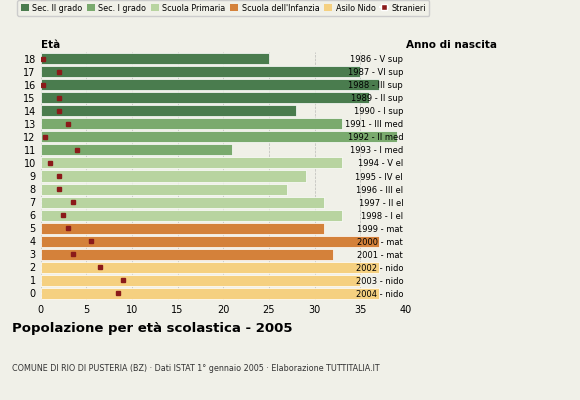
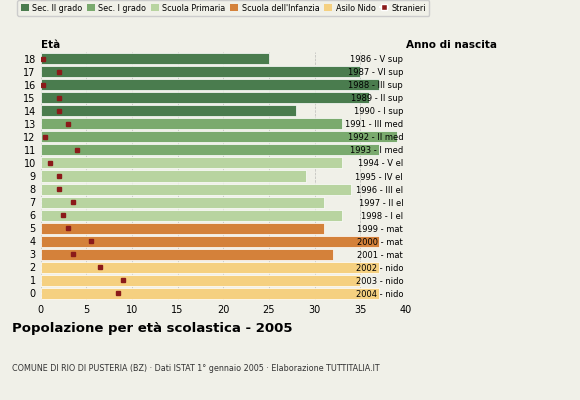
11: 21 -> 37
8: 27 -> 34
